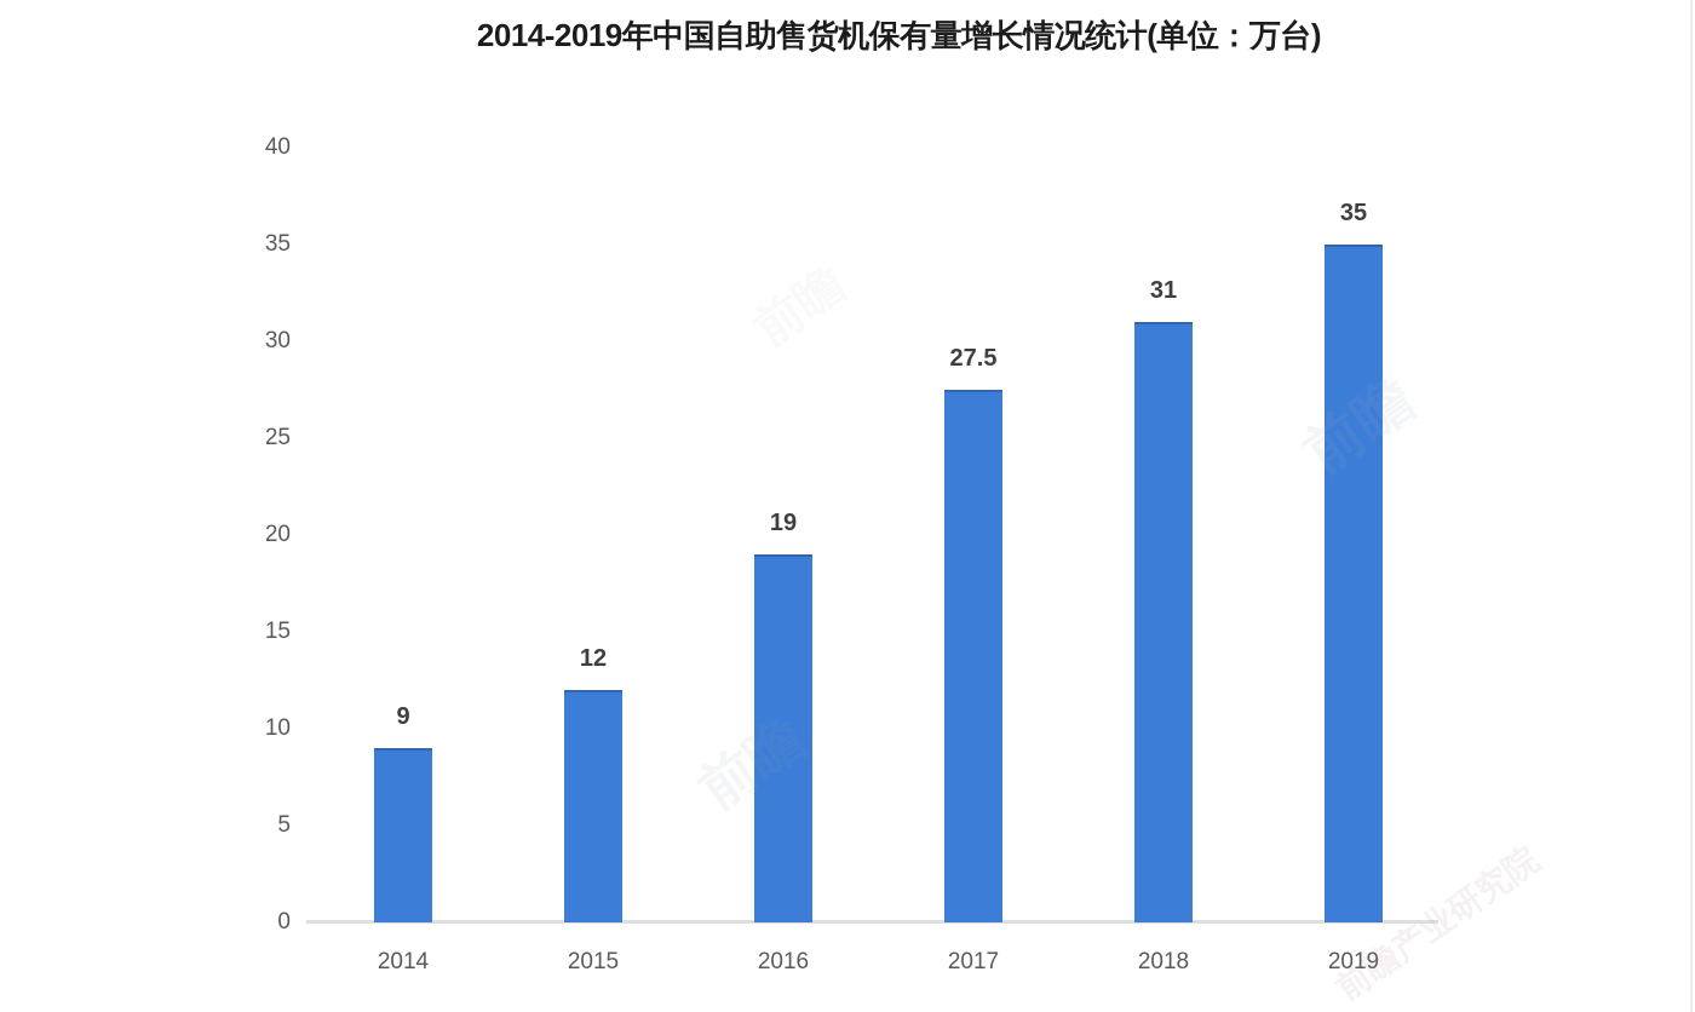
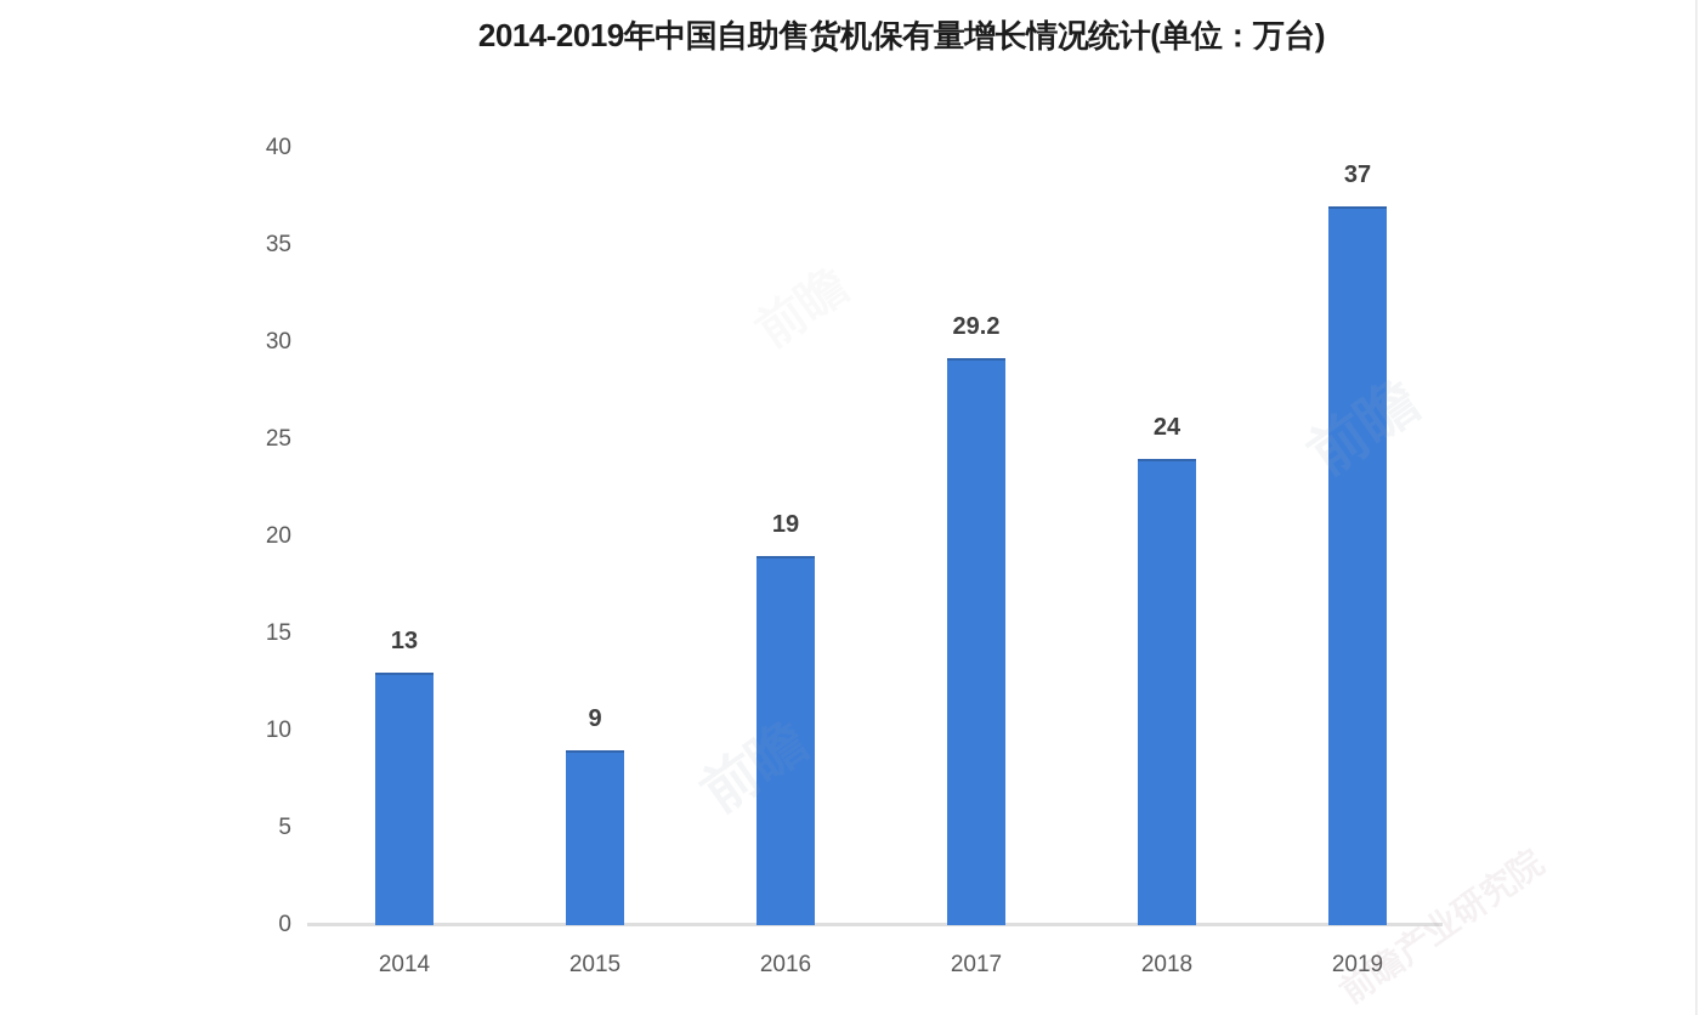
2014: 9 -> 13
2015: 12 -> 9
2017: 27.5 -> 29.2
2018: 31 -> 24
2019: 35 -> 37
